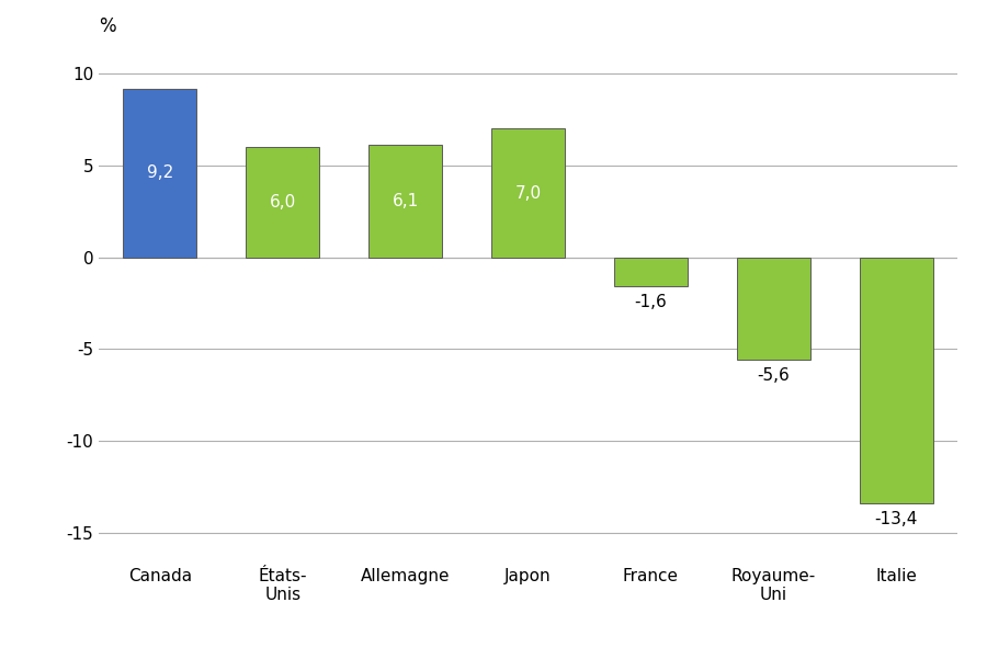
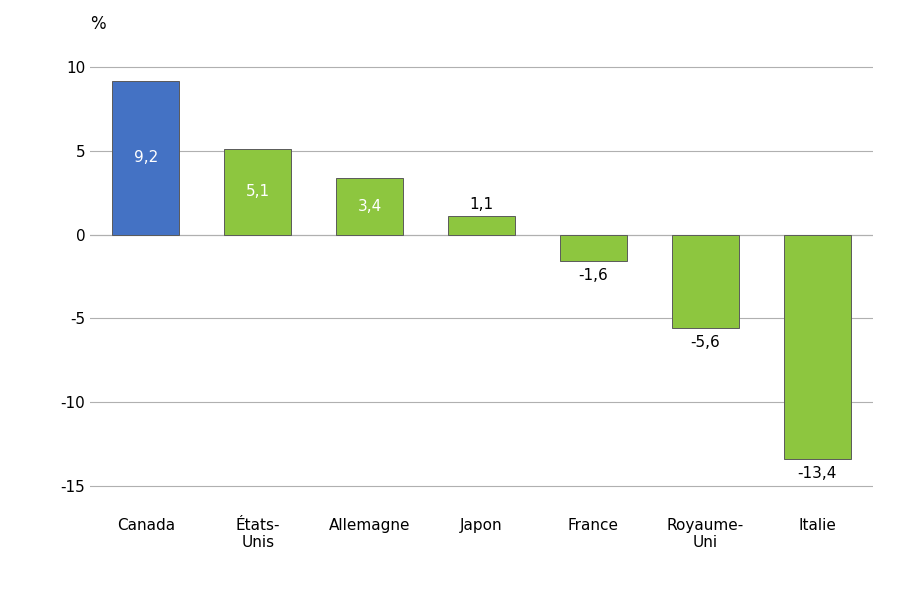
États- Unis: 6,0 -> 5,1
Allemagne: 6,1 -> 3,4
Japon: 7,0 -> 1,1
